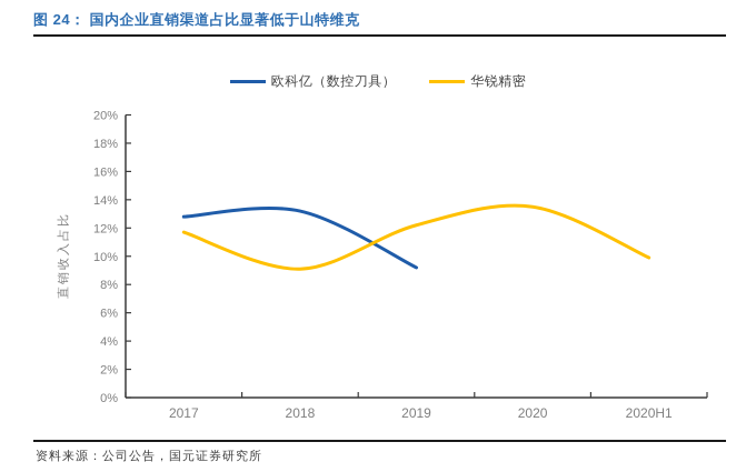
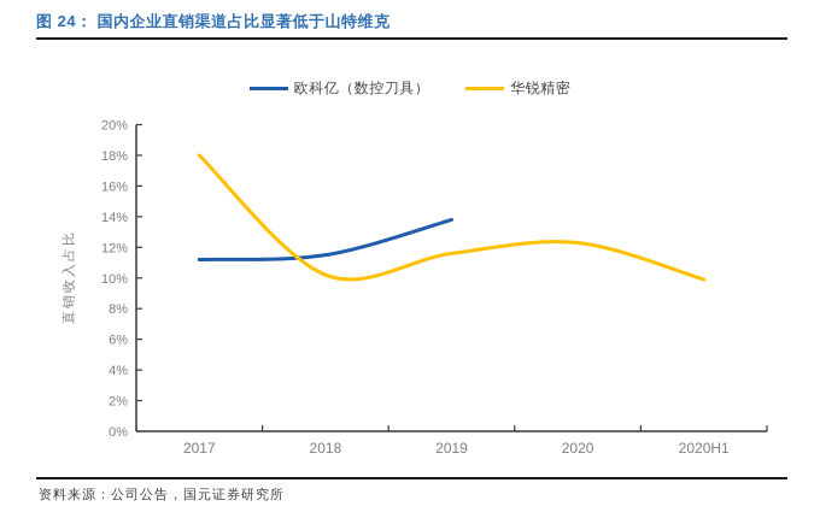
欧科亿（数控刀具）/2017: 12.8% -> 11.2%
华锐精密/2017: 11.7% -> 18.0%
欧科亿（数控刀具）/2018: 13.2% -> 11.5%
华锐精密/2018: 9.1% -> 10.2%
欧科亿（数控刀具）/2019: 9.2% -> 13.8%
华锐精密/2019: 12.2% -> 11.6%
华锐精密/2020: 13.5% -> 12.3%
